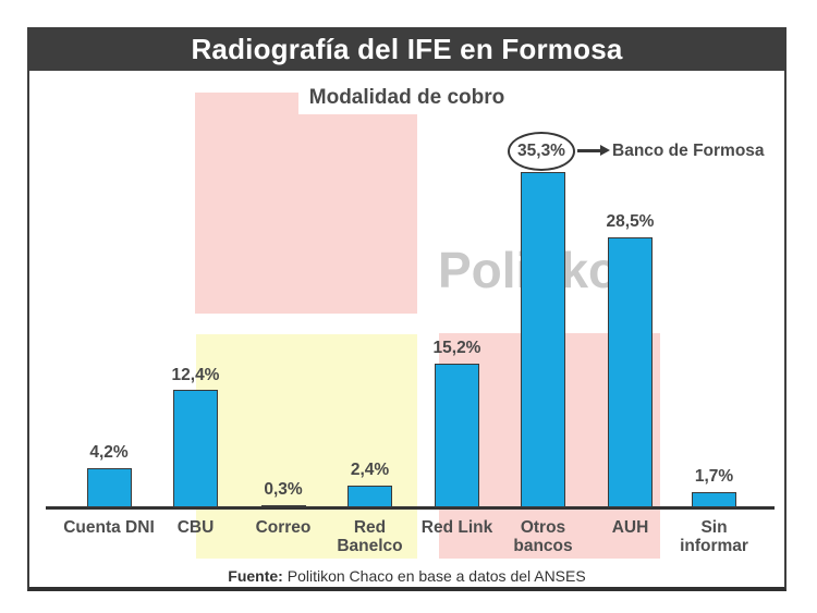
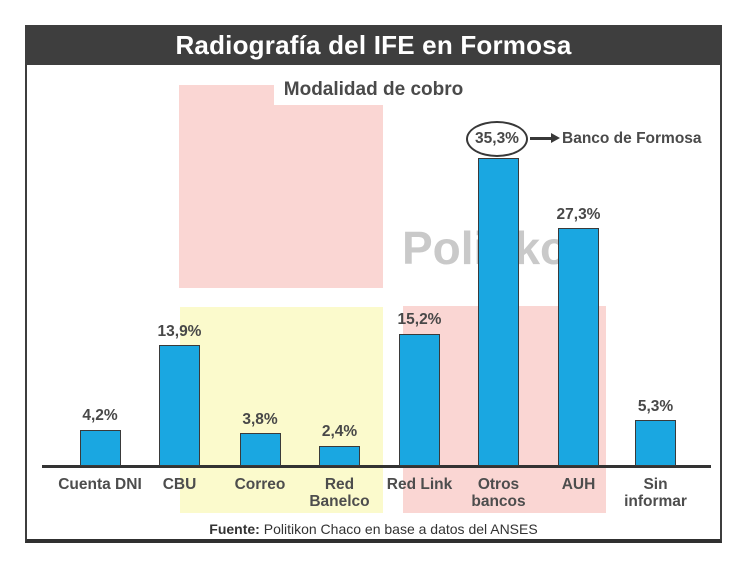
CBU: 12,4% -> 13,9%
Correo: 0,3% -> 3,8%
AUH: 28,5% -> 27,3%
Sin informar: 1,7% -> 5,3%
